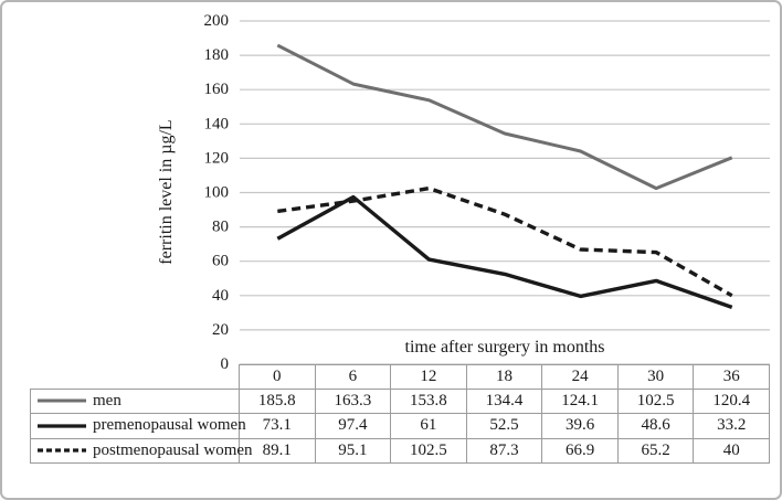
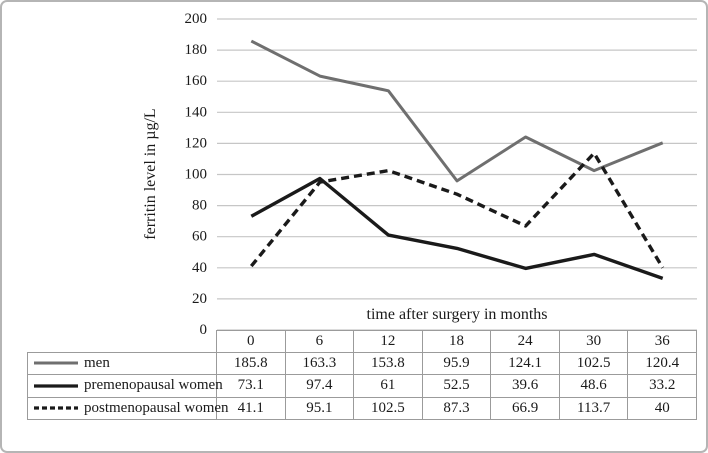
postmenopausal women/0: 89.1 -> 41.1
men/18: 134.4 -> 95.9
postmenopausal women/30: 65.2 -> 113.7
